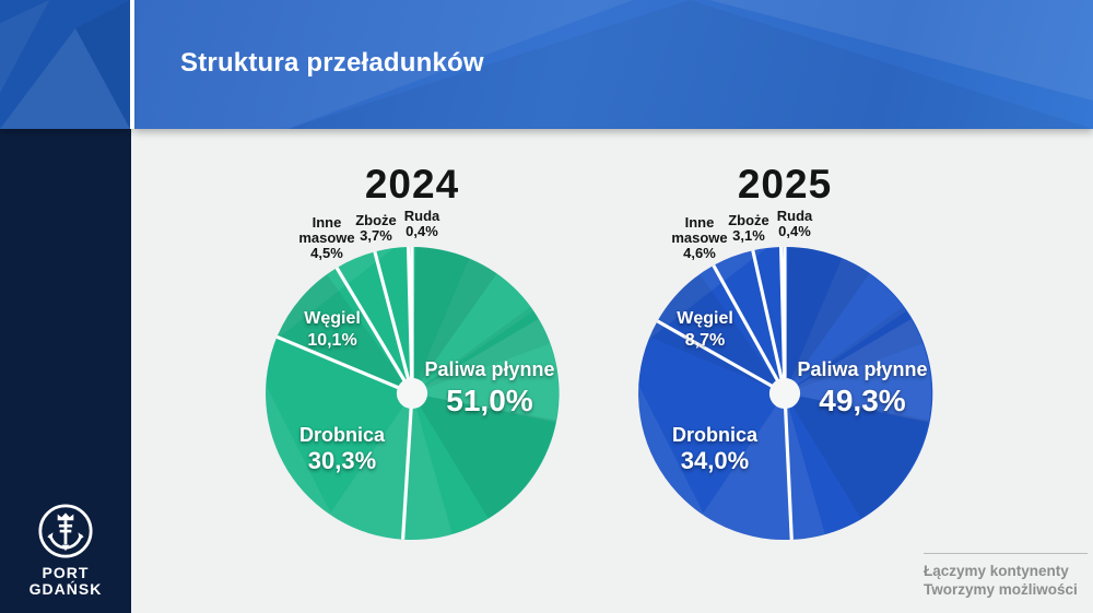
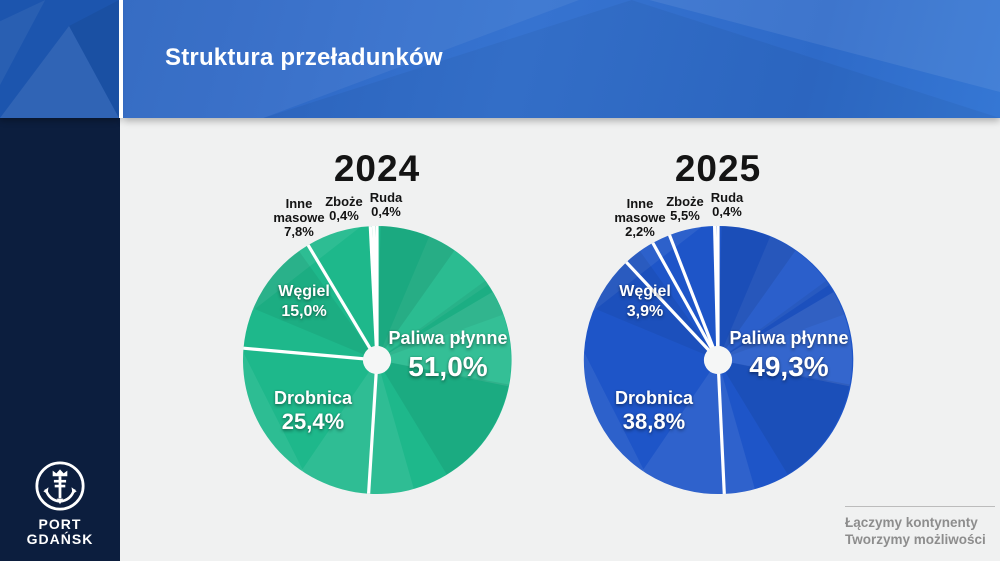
2024/Drobnica: 30,3% -> 25,4%
2024/Węgiel: 10,1% -> 15,0%
2024/Inne masowe: 4,5% -> 7,8%
2024/Zboże: 3,7% -> 0,4%
2025/Drobnica: 34,0% -> 38,8%
2025/Węgiel: 8,7% -> 3,9%
2025/Inne masowe: 4,6% -> 2,2%
2025/Zboże: 3,1% -> 5,5%
